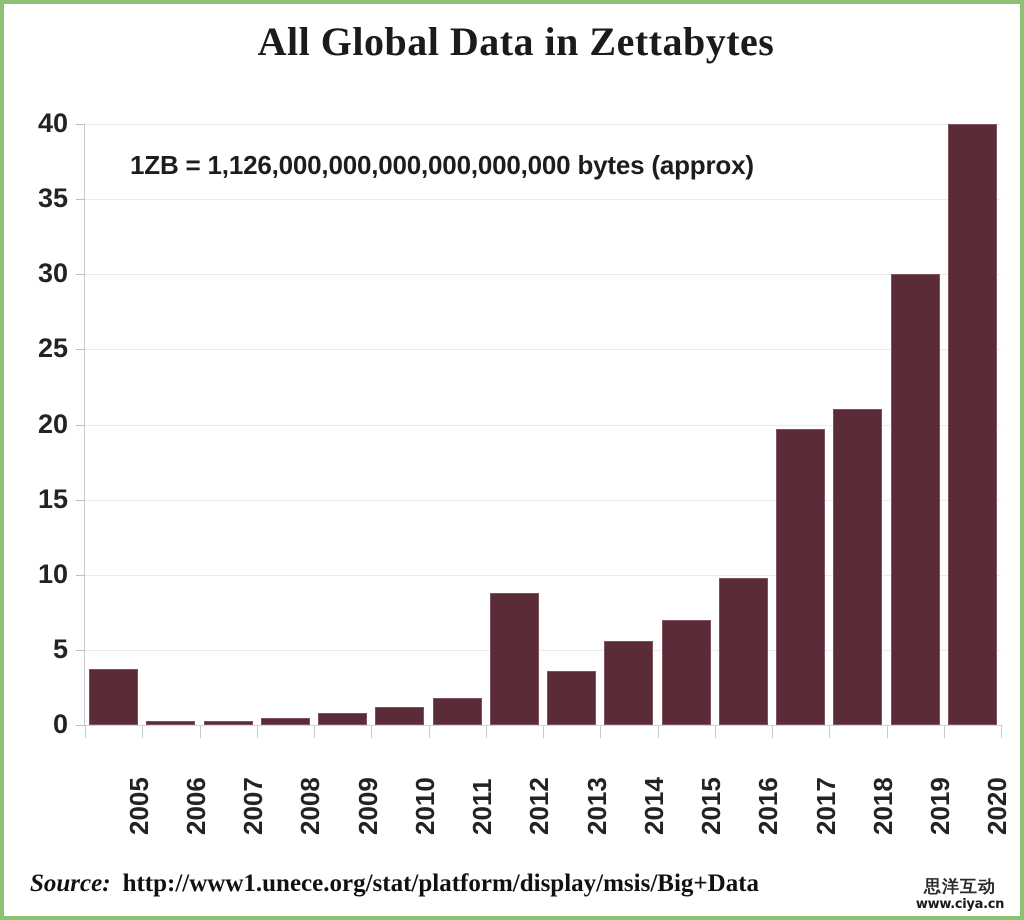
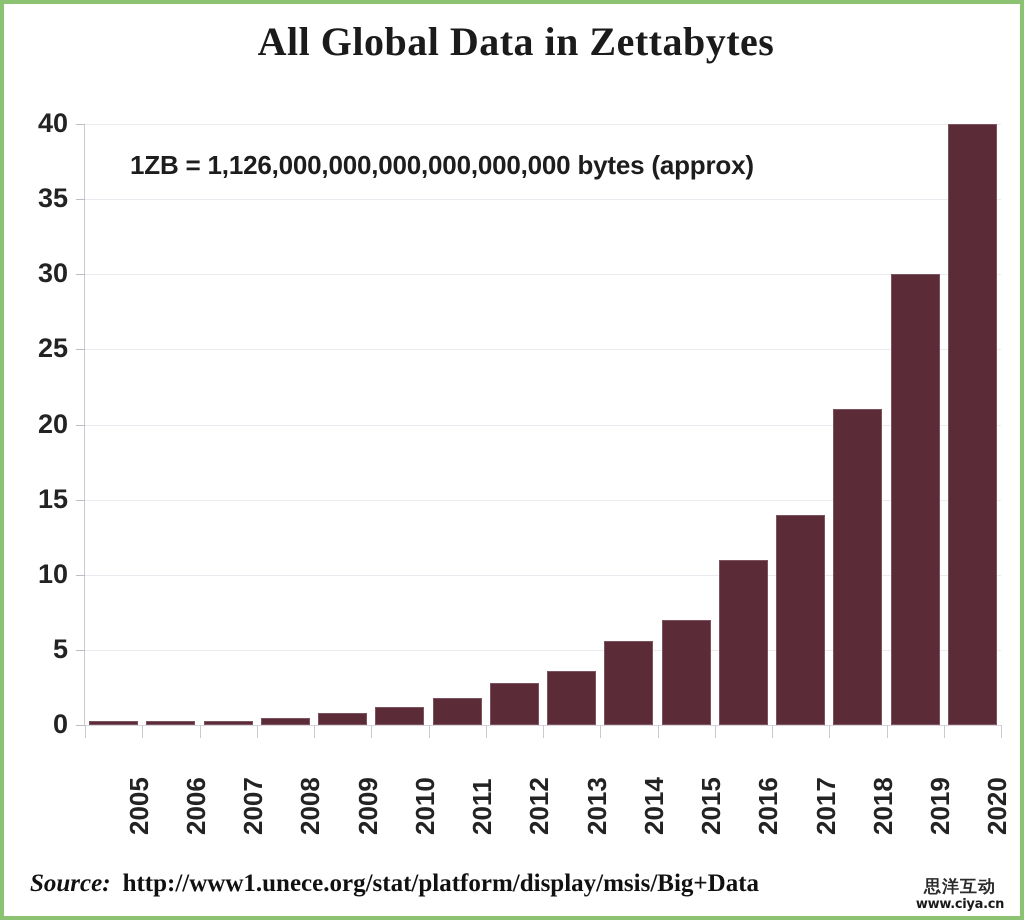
2005: 3.7 -> 0.1
2012: 8.8 -> 2.8
2016: 9.8 -> 11.0
2017: 19.7 -> 14.0
